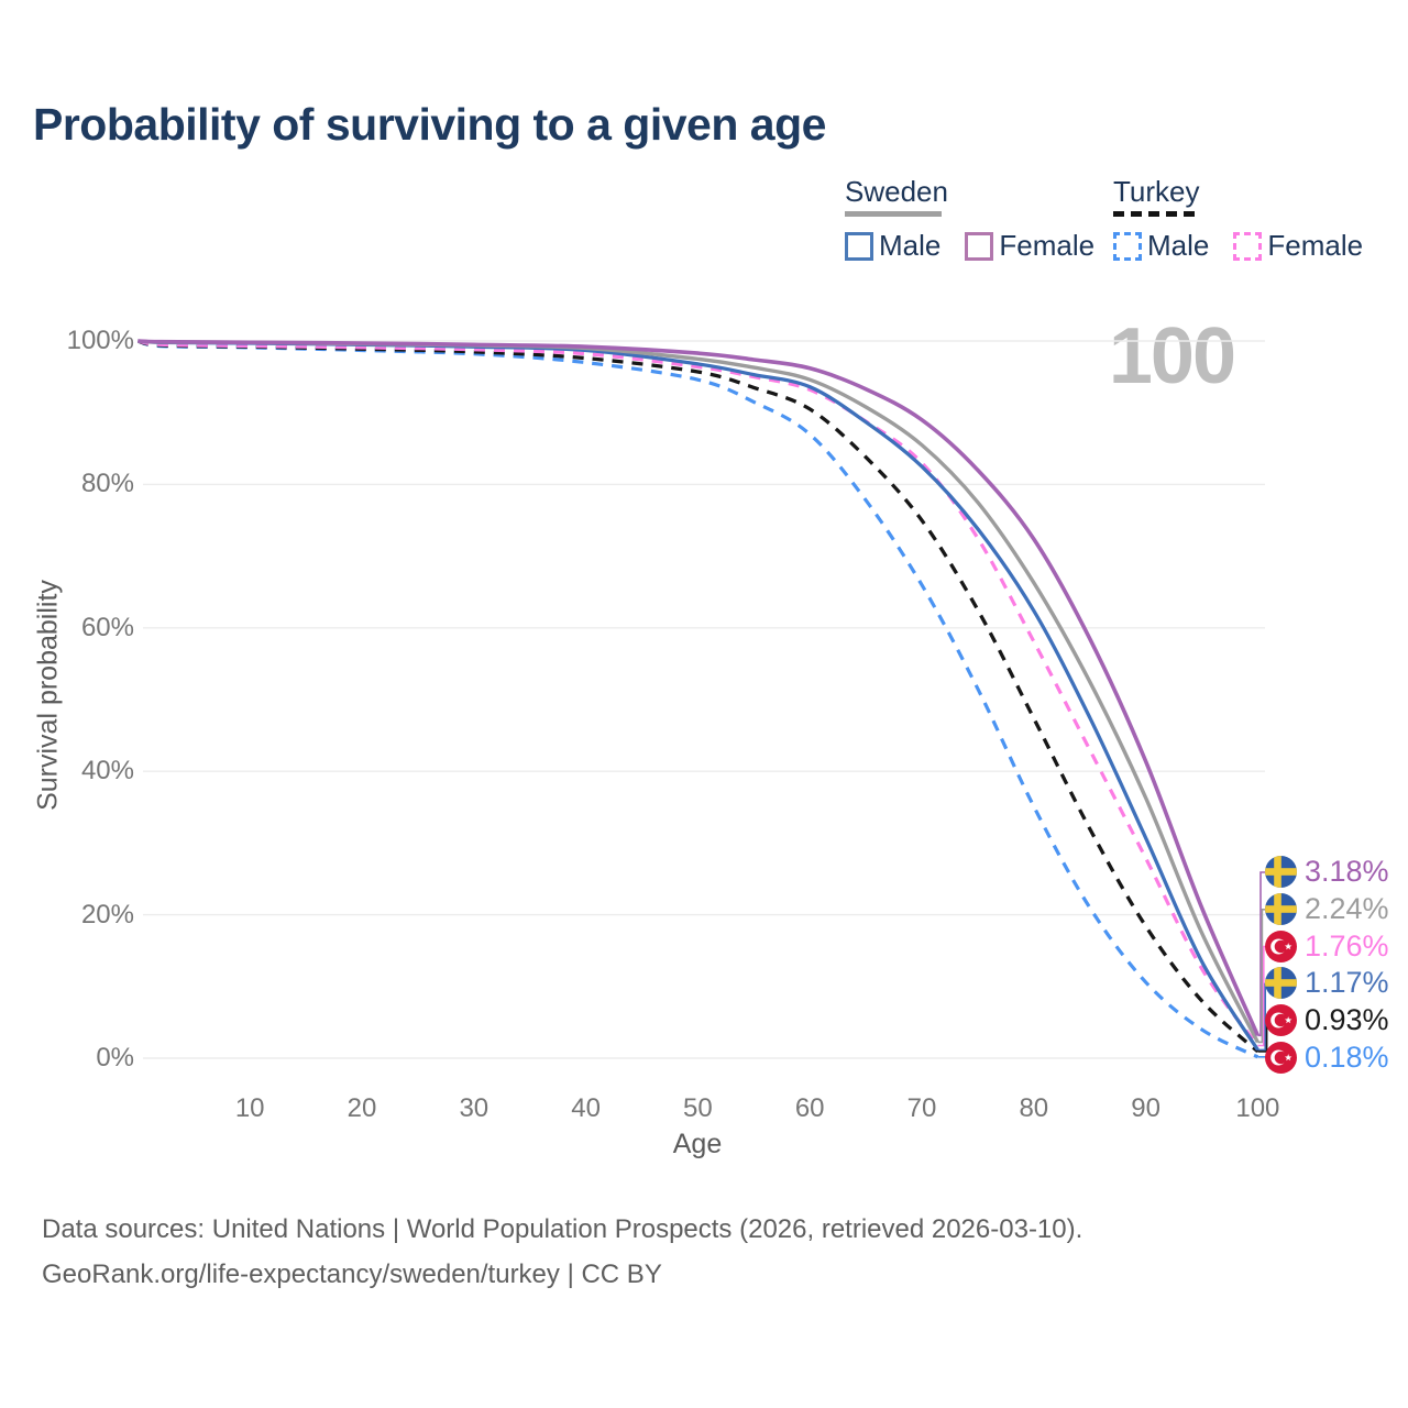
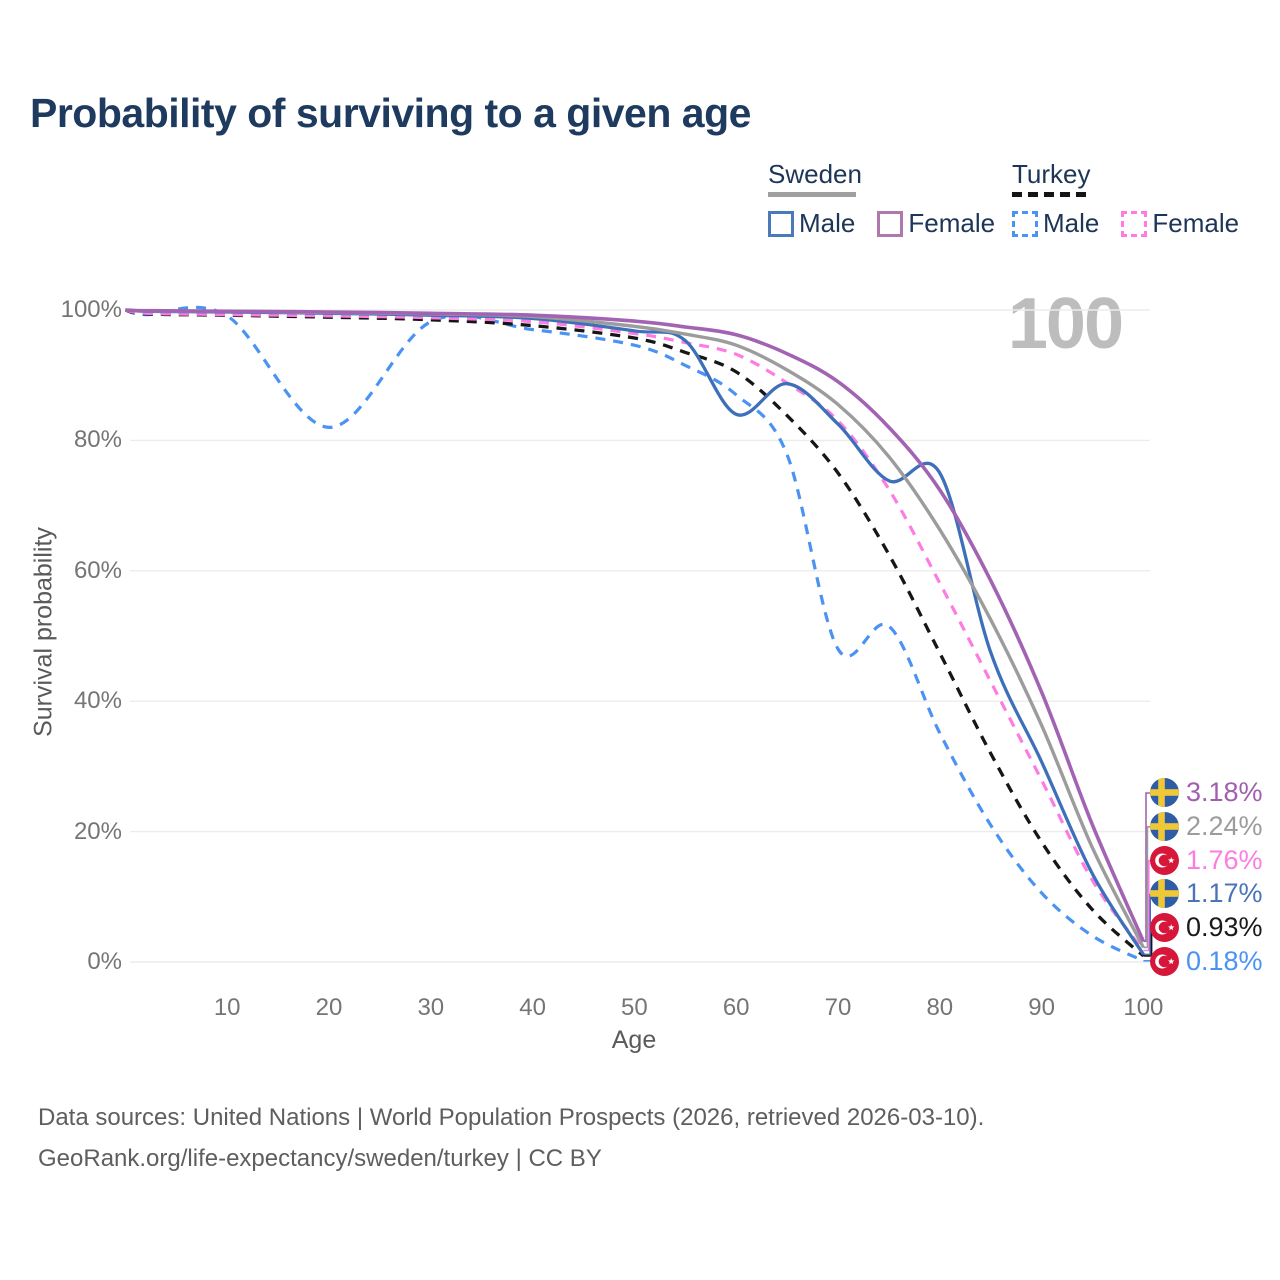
Turkey Male/20: 99% -> 82%
Sweden Male/60: 94% -> 84%
Turkey Male/70: 66% -> 48%
Sweden Male/80: 62% -> 75%
